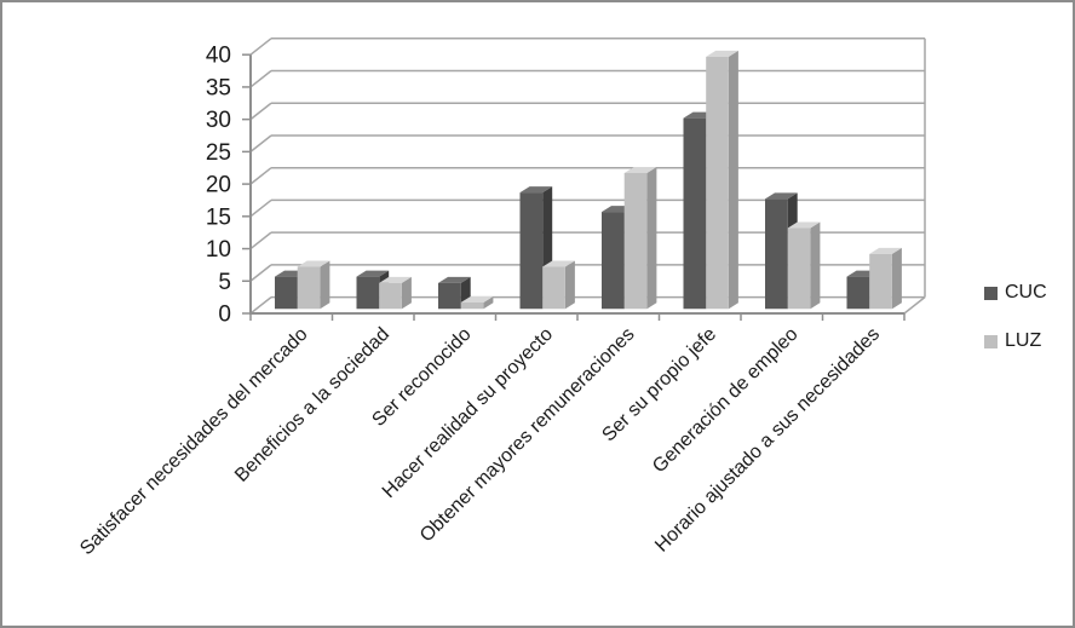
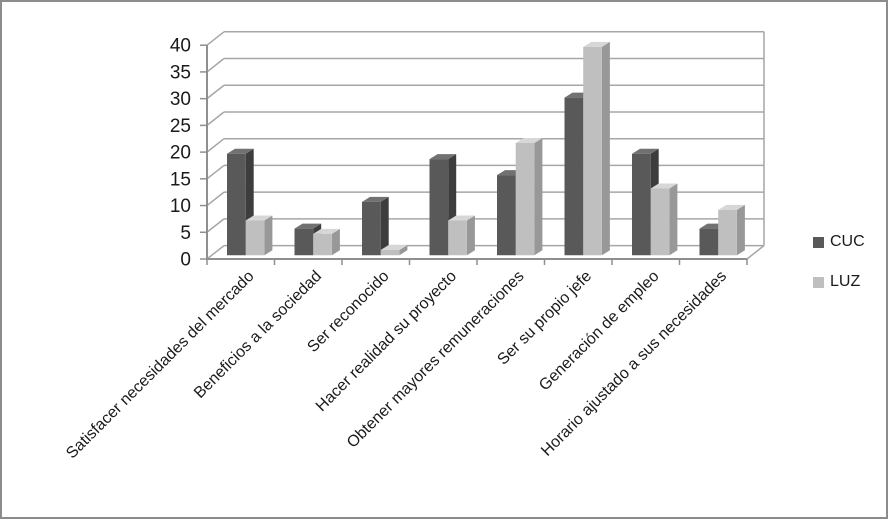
CUC/Satisfacer necesidades del mercado: 5 -> 19
CUC/Ser reconocido: 4 -> 10
CUC/Generación de empleo: 17 -> 19
